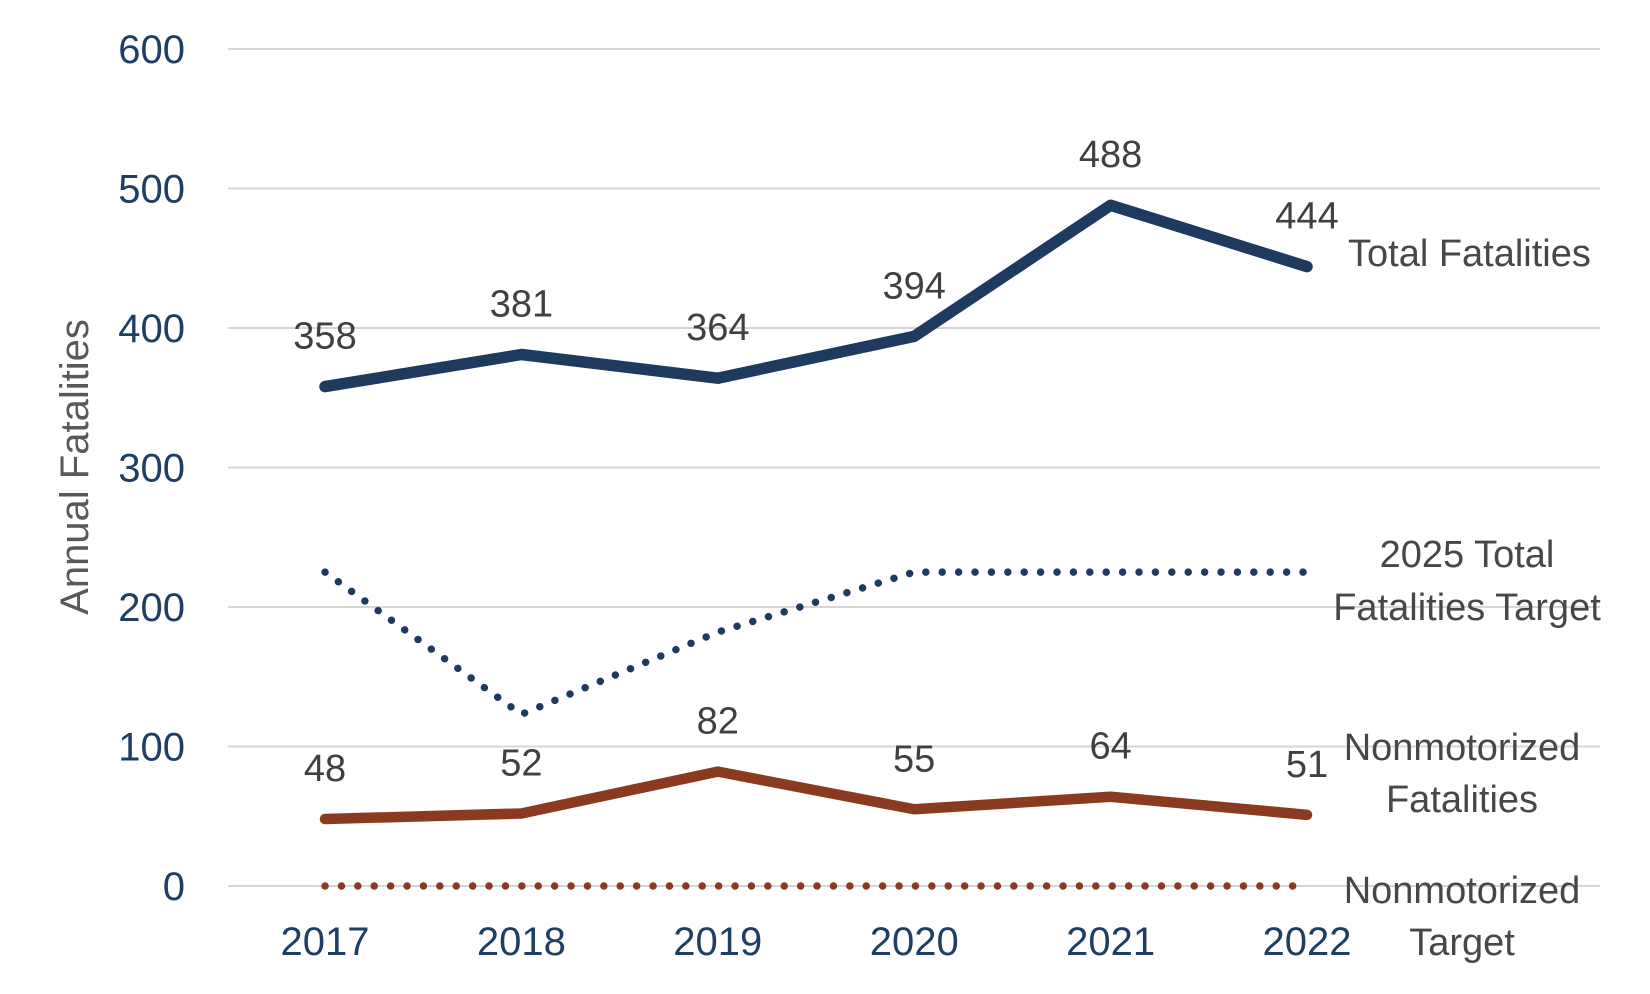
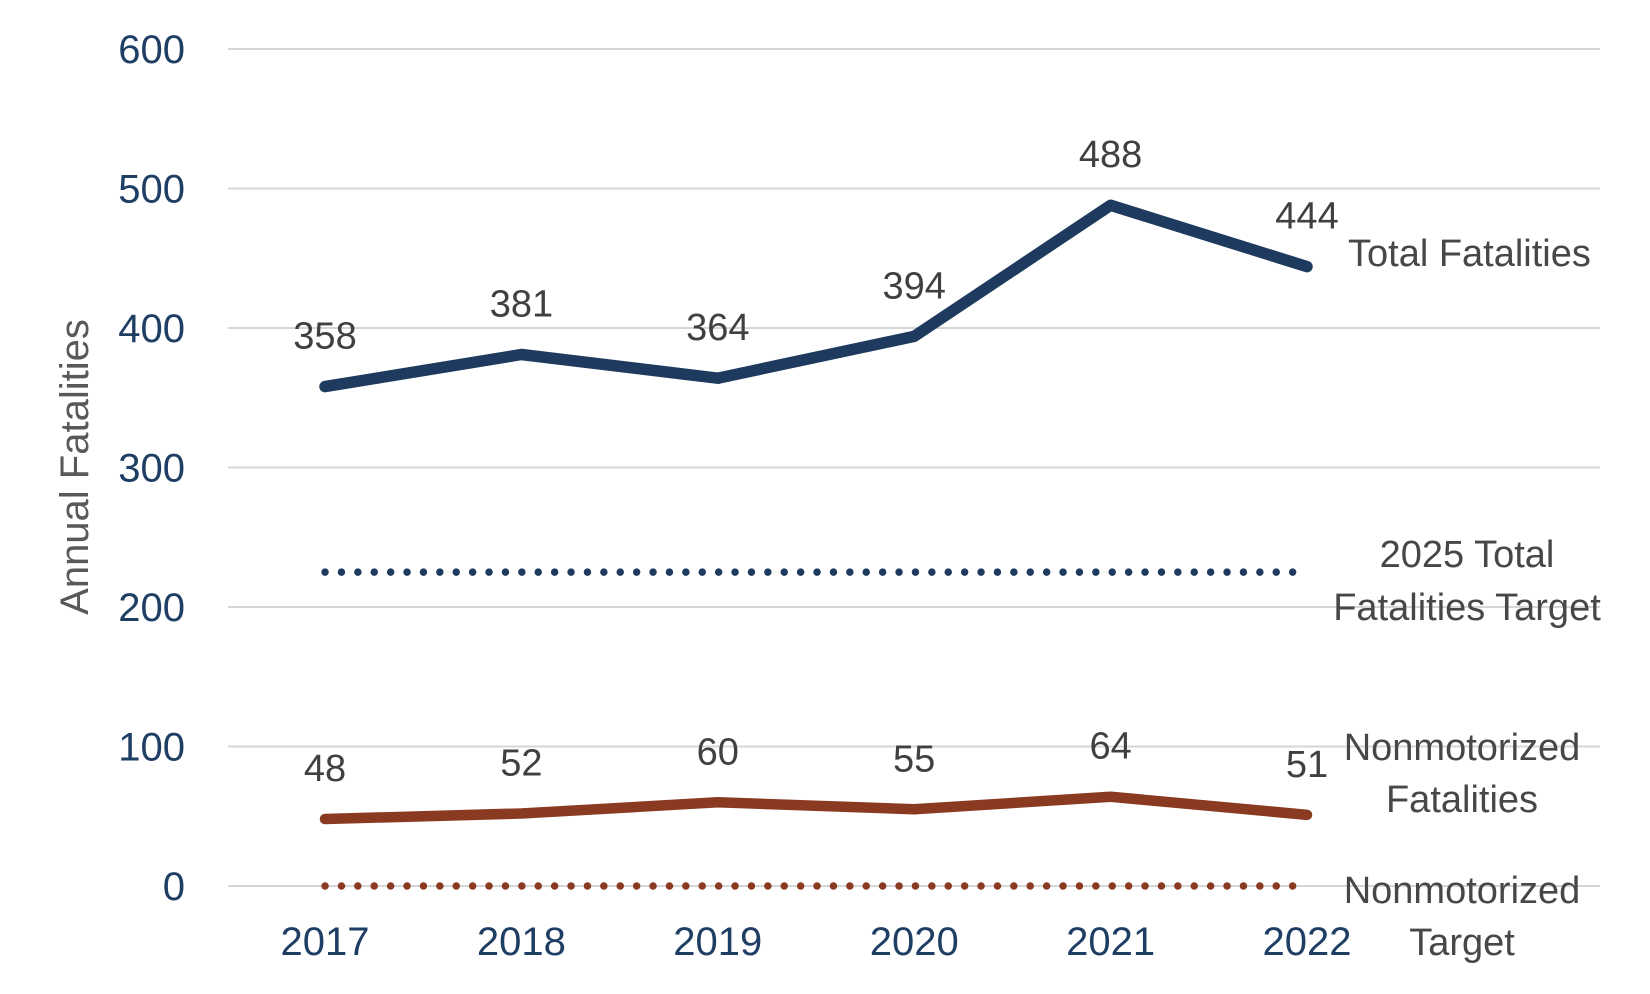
2025 Total Fatalities Target/2018: 123 -> 225
2025 Total Fatalities Target/2019: 182 -> 225
Nonmotorized Fatalities/2019: 82 -> 60
